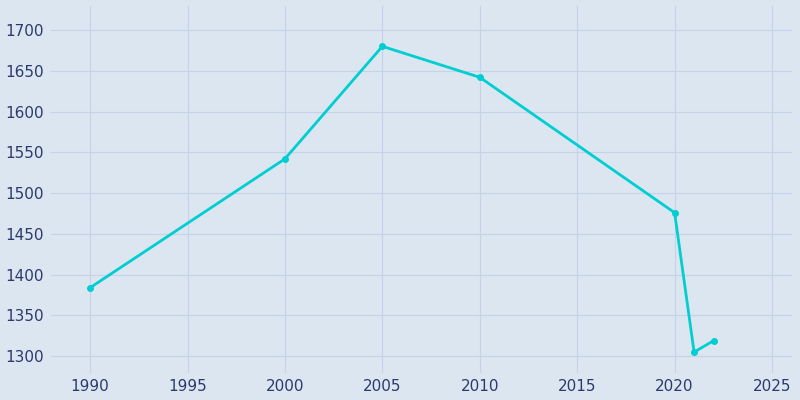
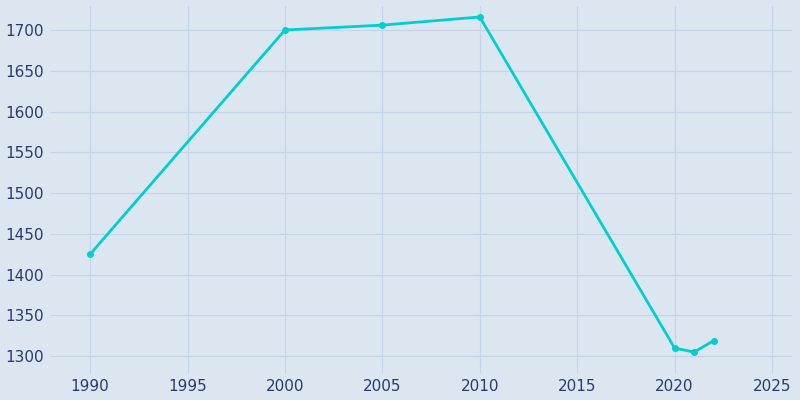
1990: 1384 -> 1425
2000: 1542 -> 1700
2005: 1680 -> 1706
2010: 1642 -> 1716
2020: 1476 -> 1310
